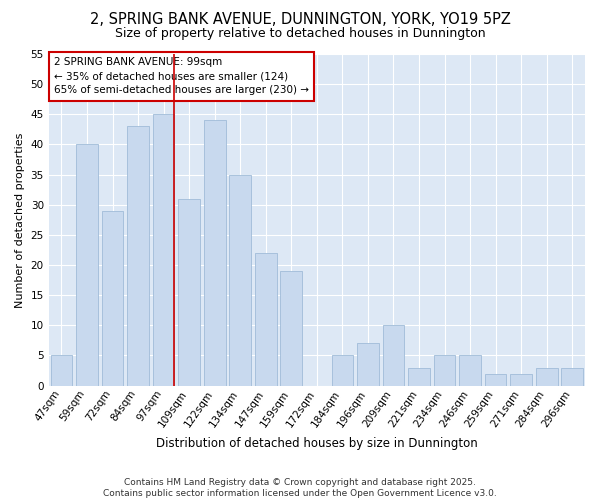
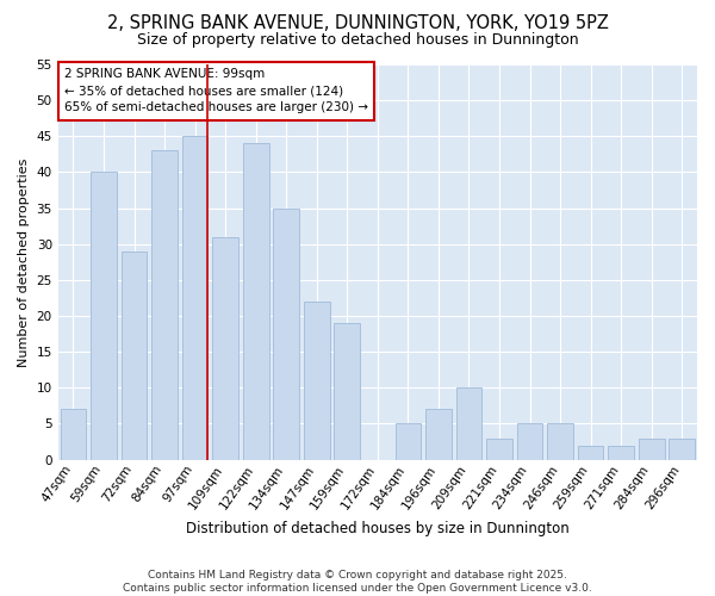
47sqm: 5 -> 7
